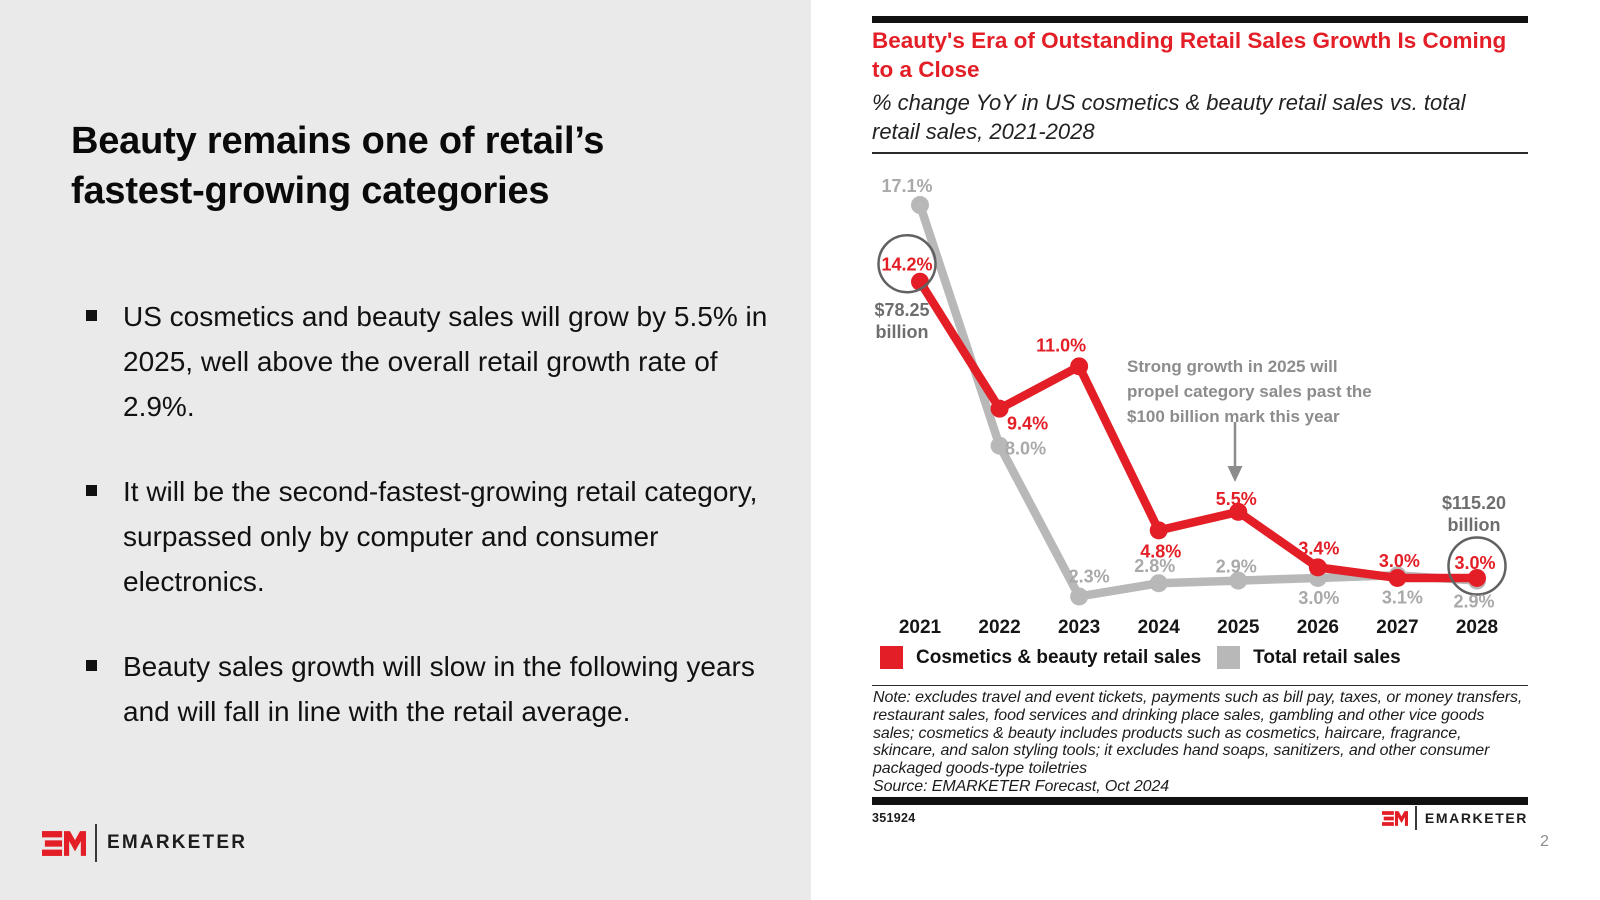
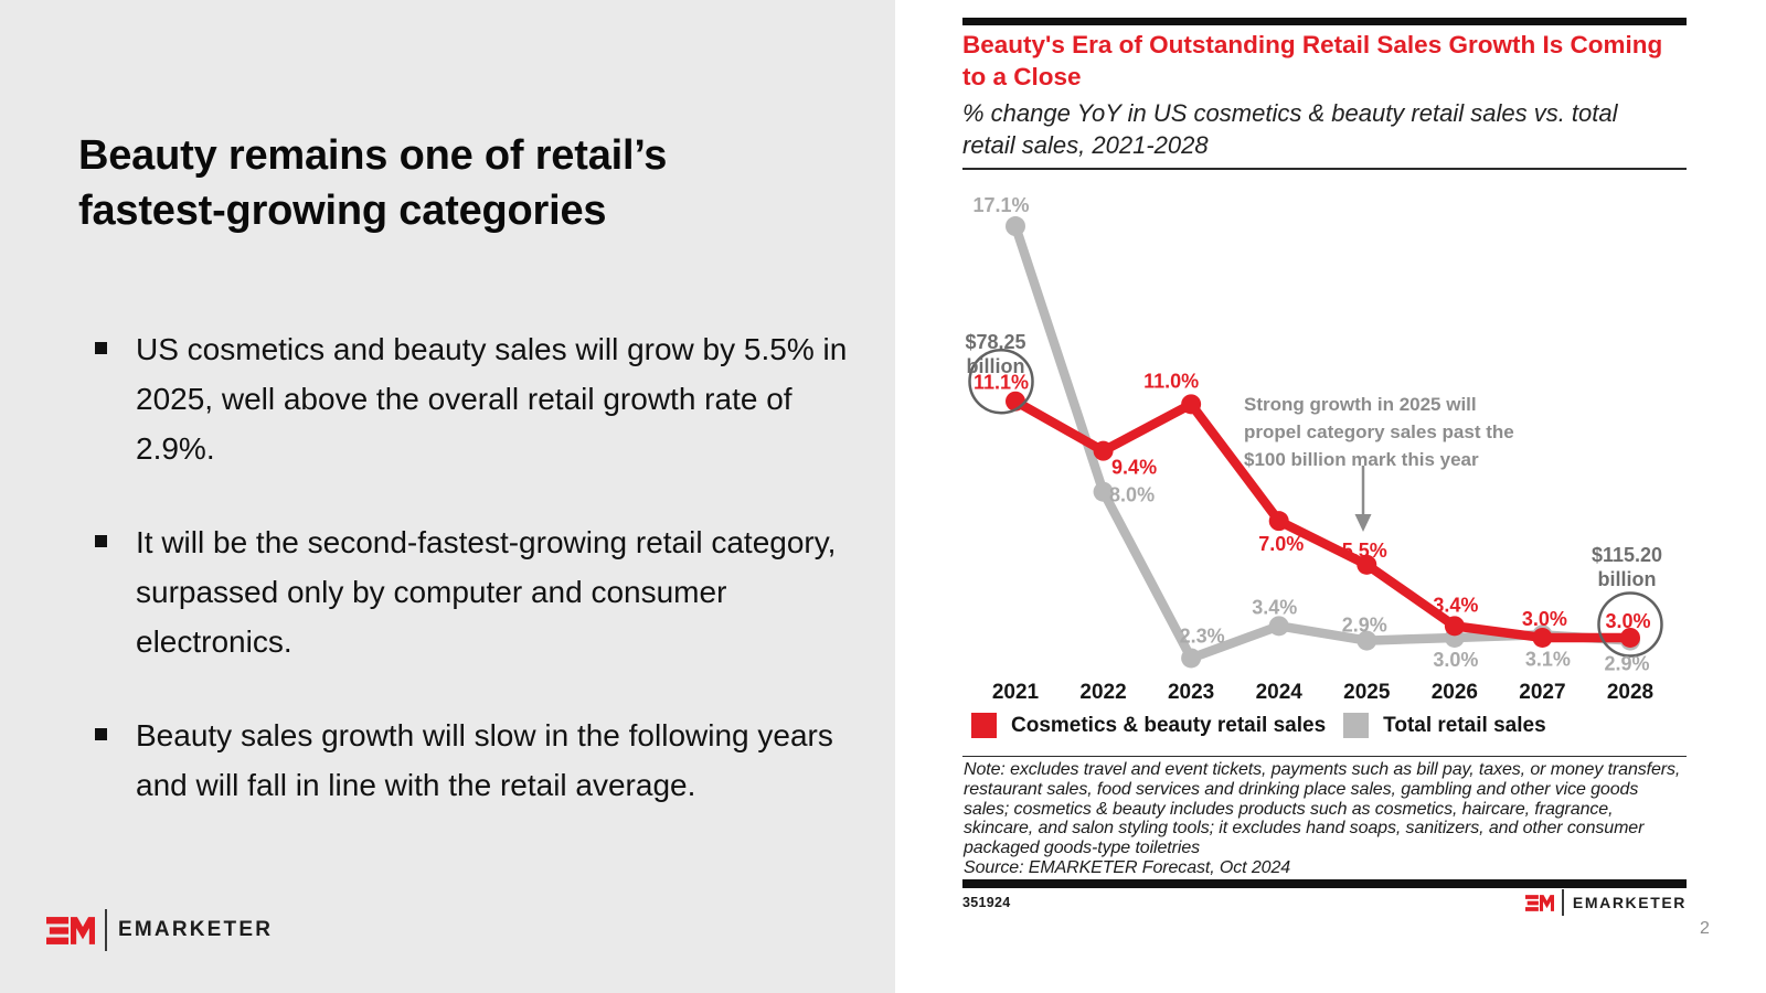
Cosmetics & beauty retail sales/2021: 14.2% -> 11.1%
Cosmetics & beauty retail sales/2024: 4.8% -> 7.0%
Total retail sales/2024: 2.8% -> 3.4%
